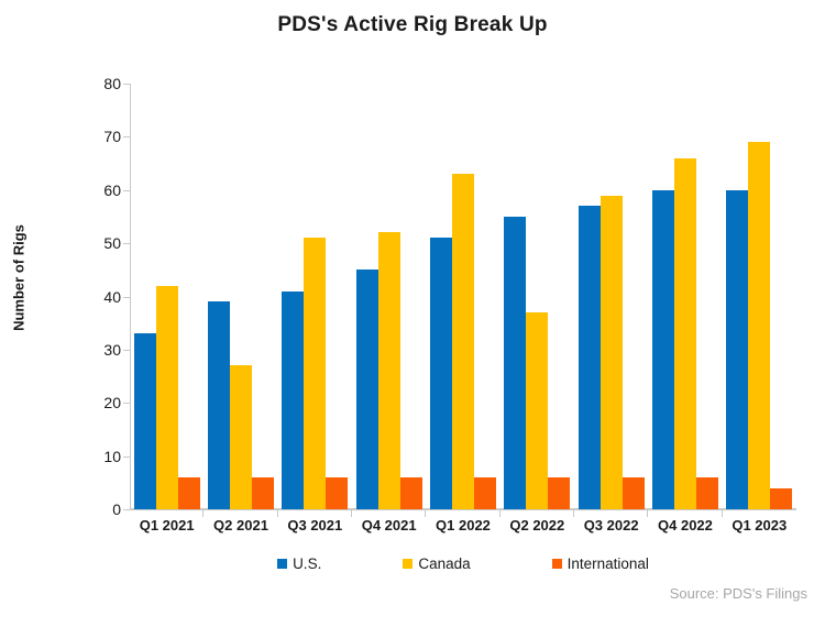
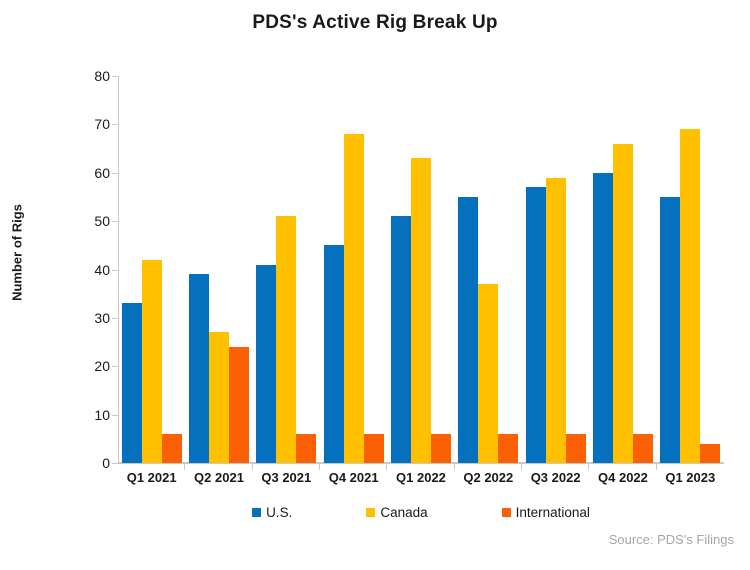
International/Q2 2021: 6 -> 24
Canada/Q4 2021: 52 -> 68
U.S./Q1 2023: 60 -> 55
